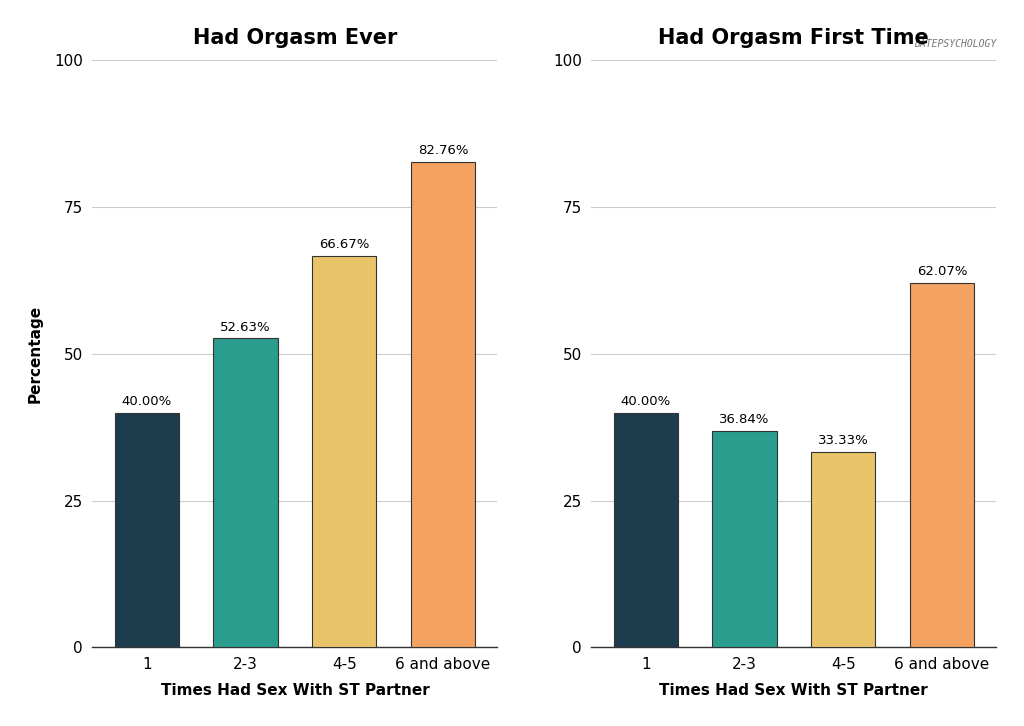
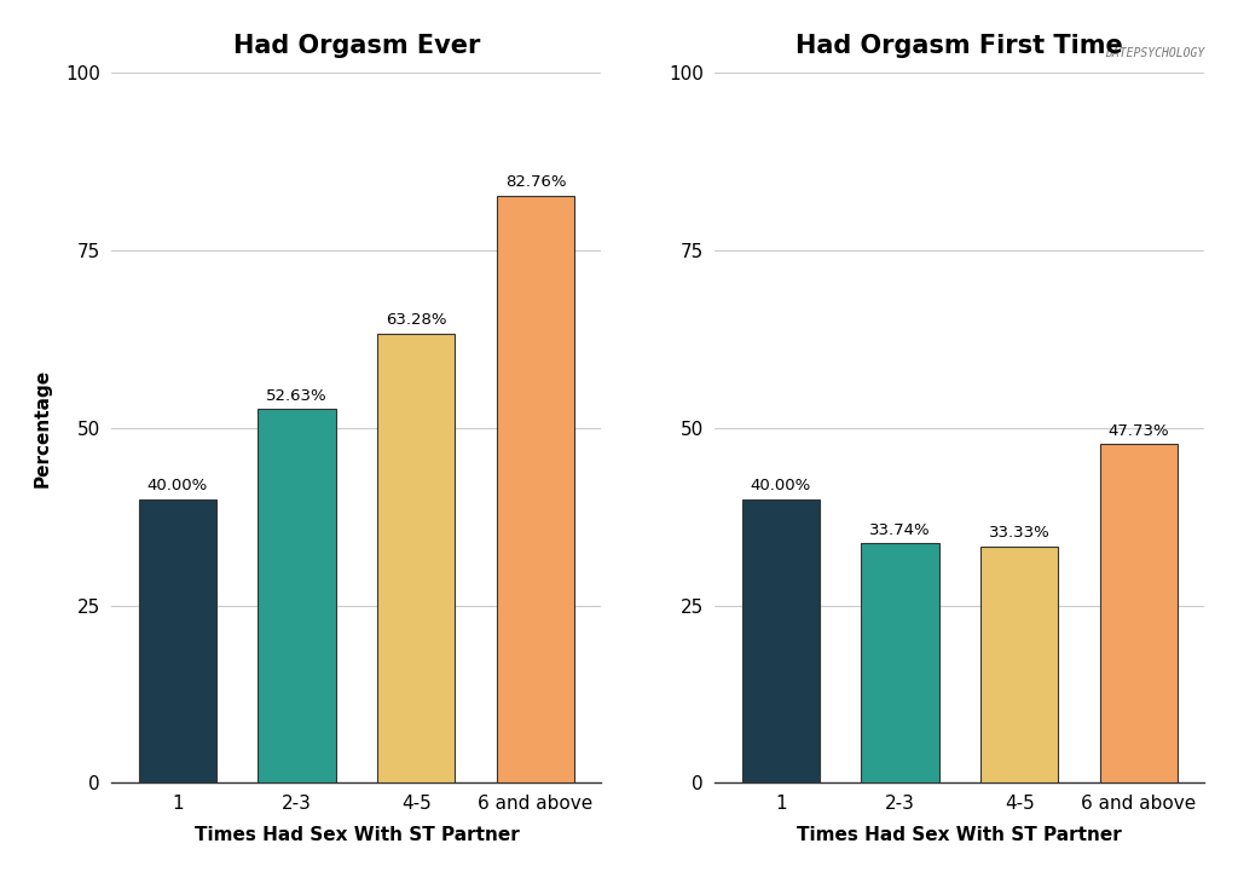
Had Orgasm Ever/4-5: 66.67% -> 63.28%
Had Orgasm First Time/2-3: 36.84% -> 33.74%
Had Orgasm First Time/6 and above: 62.07% -> 47.73%
